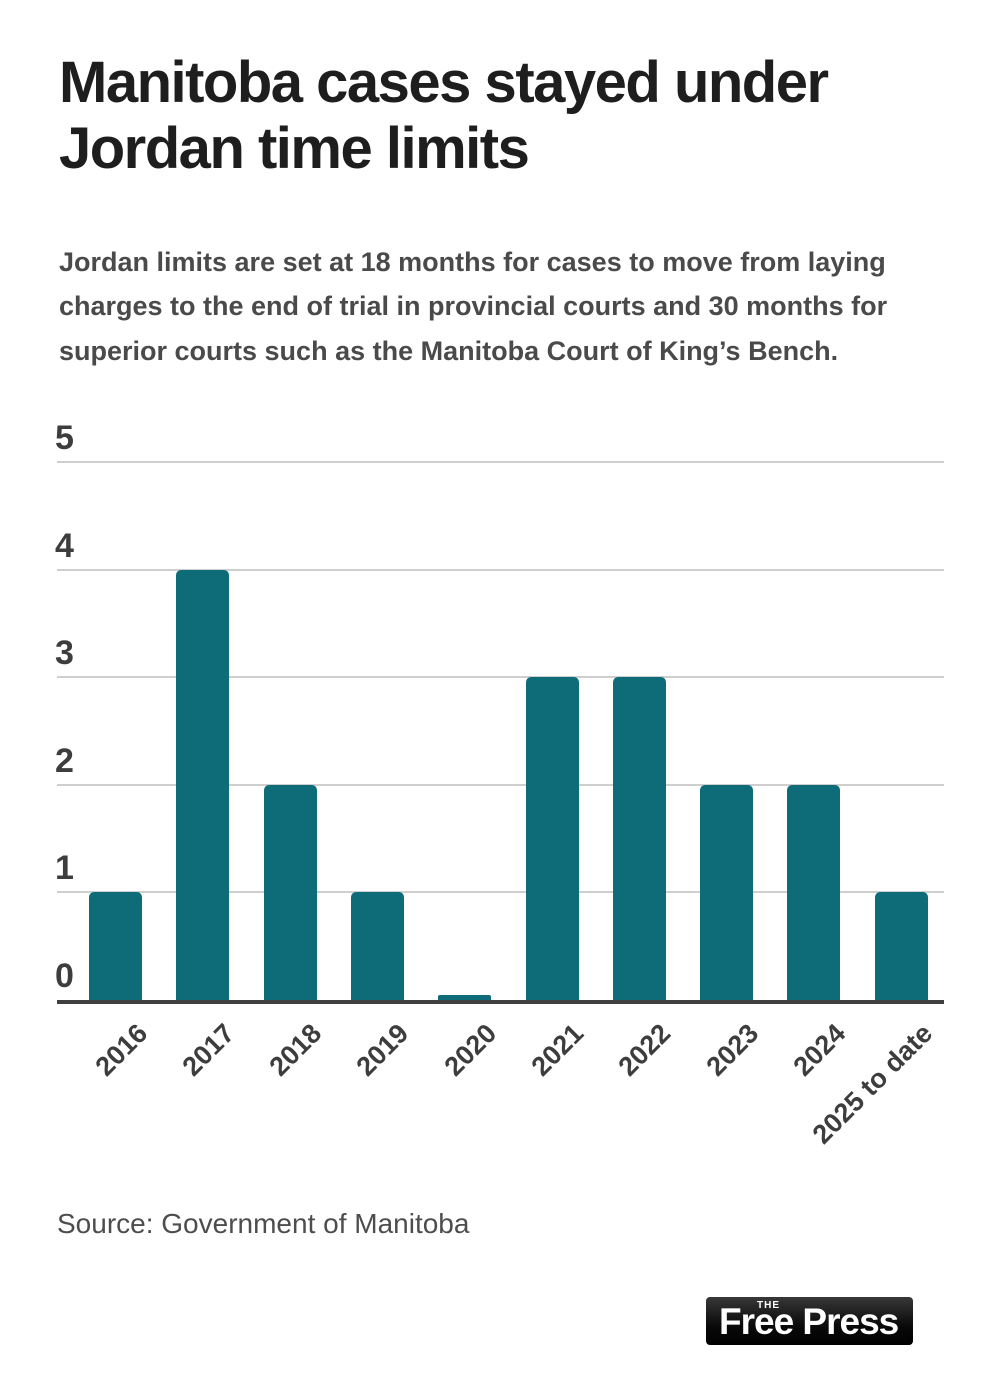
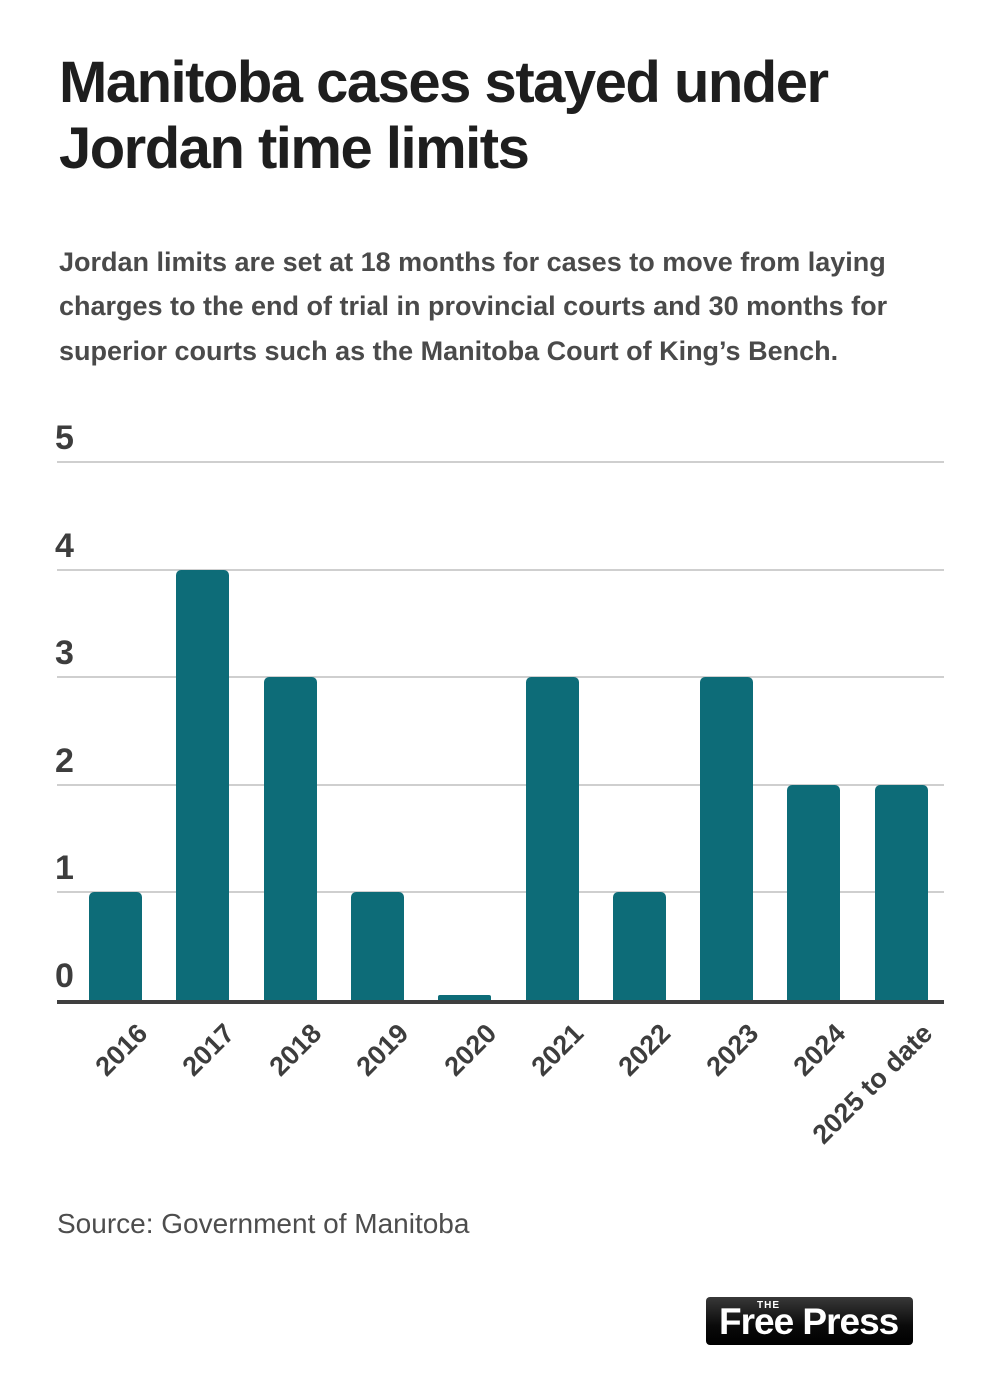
2018: 2 -> 3
2022: 3 -> 1
2023: 2 -> 3
2025 to date: 1 -> 2
